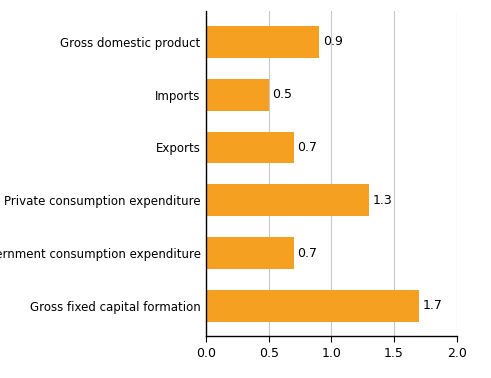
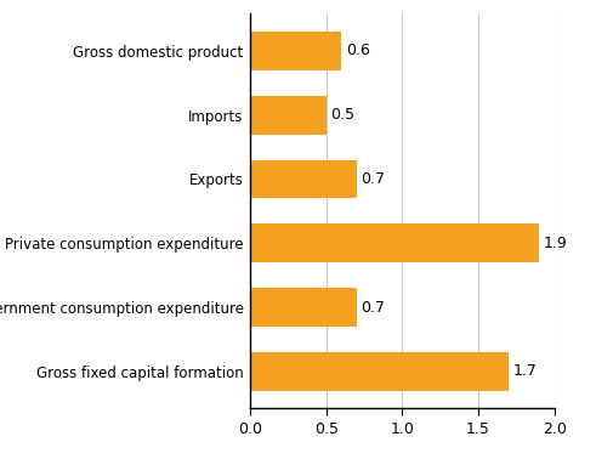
Gross domestic product: 0.9 -> 0.6
Private consumption expenditure: 1.3 -> 1.9
